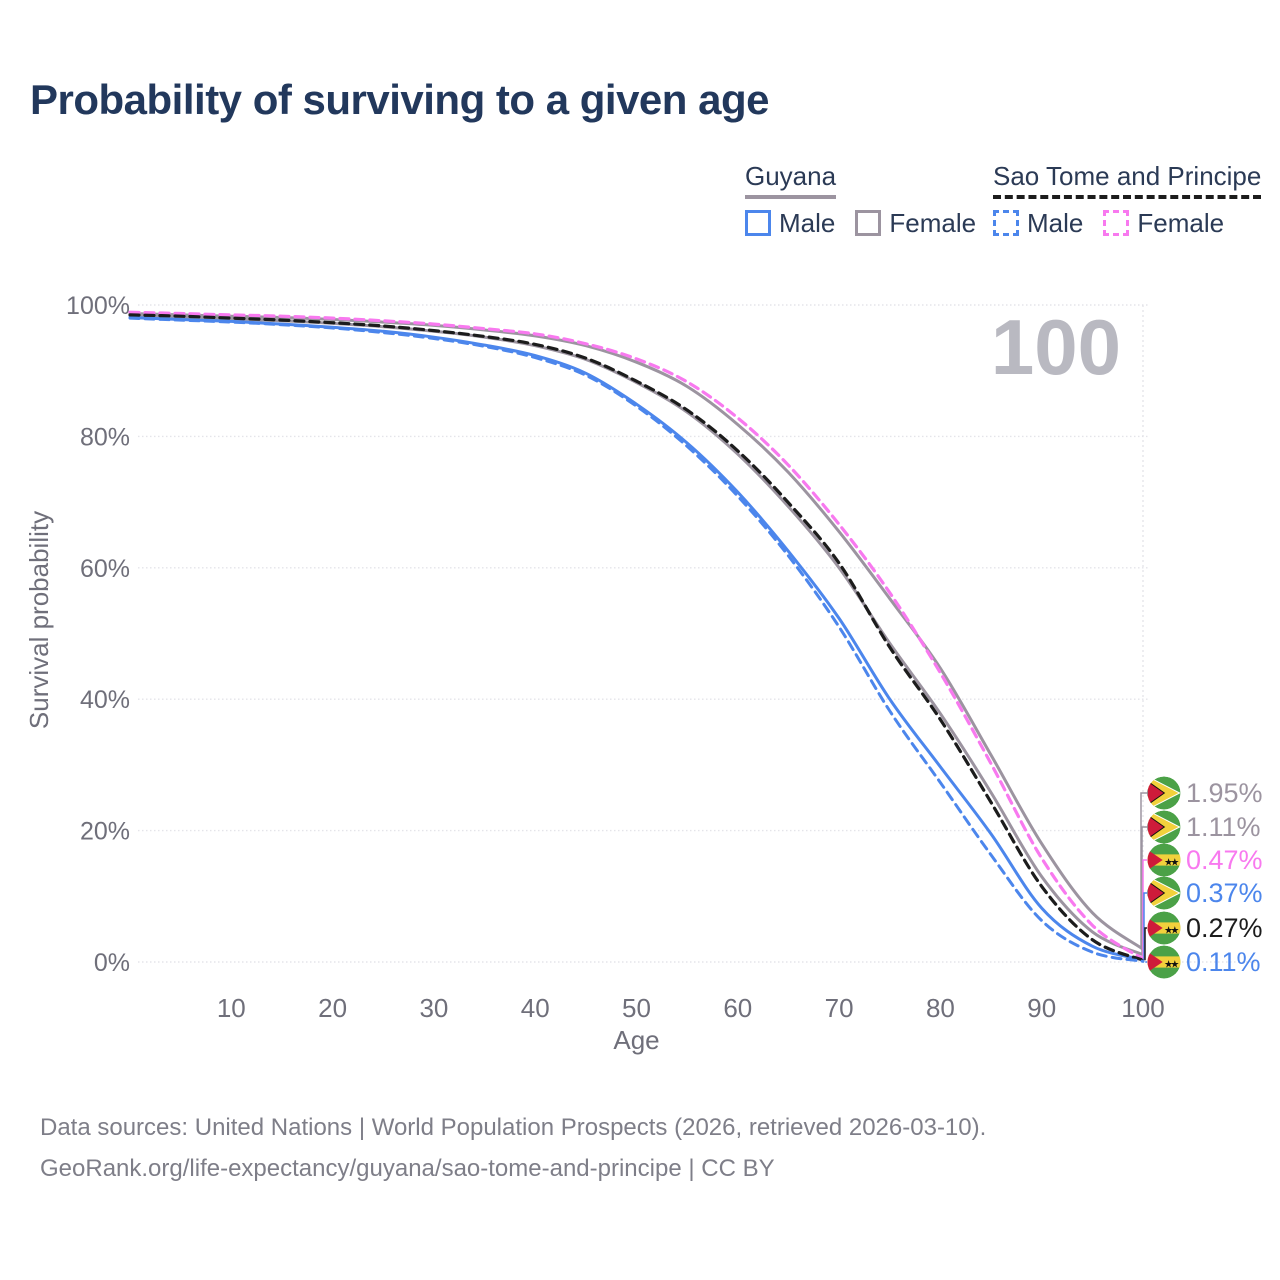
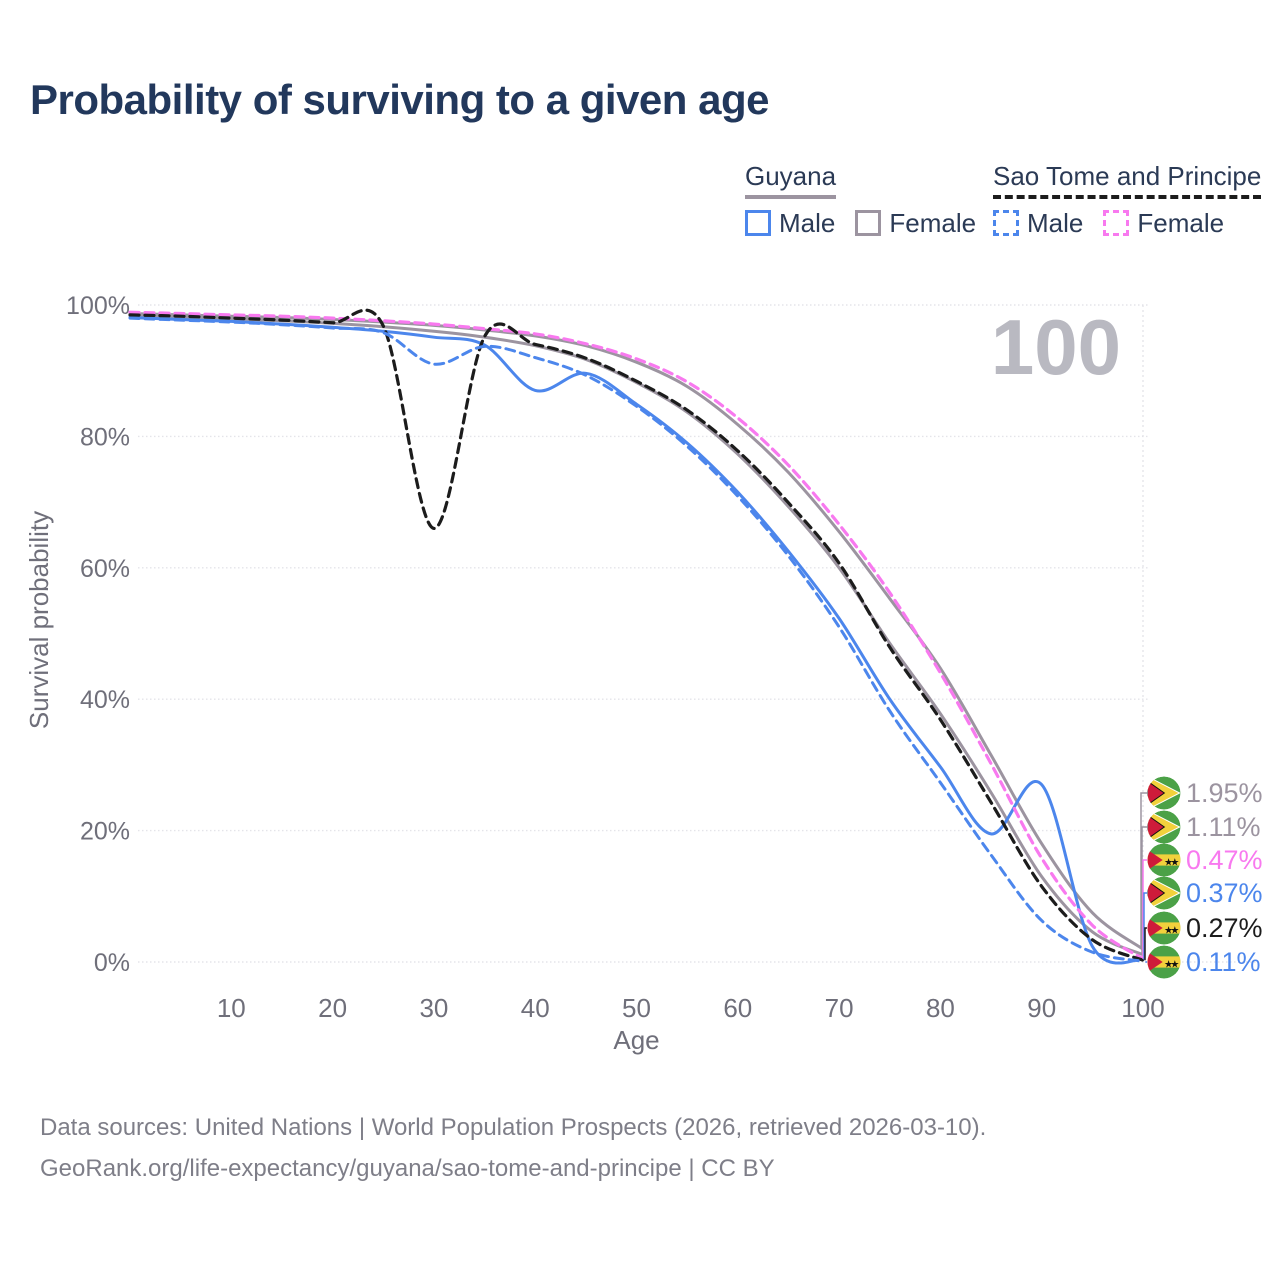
Sao Tome and Principe/30: 96% -> 66%
Sao Tome and Principe Male/30: 95% -> 91%
Guyana Male/40: 92% -> 87%
Guyana Male/90: 8% -> 27%
